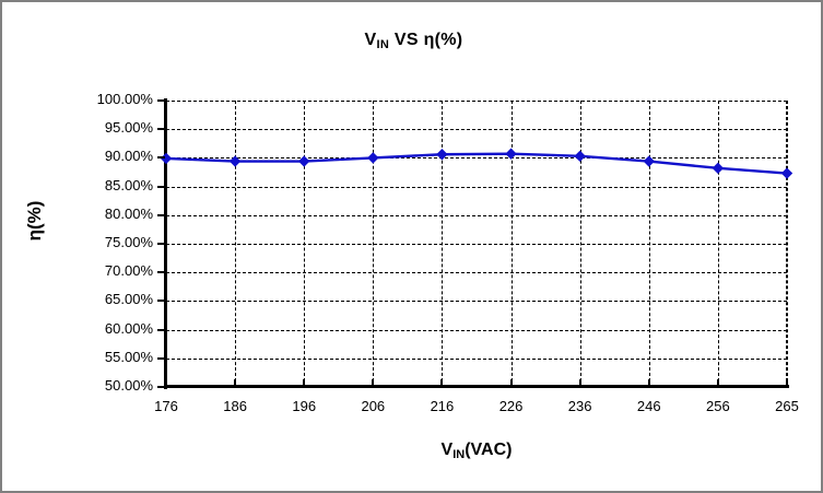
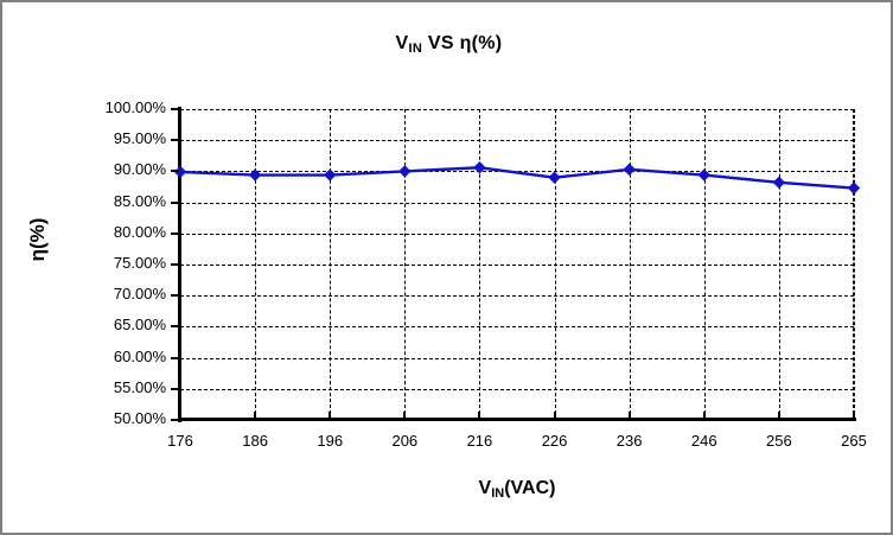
226: 91% -> 89%
